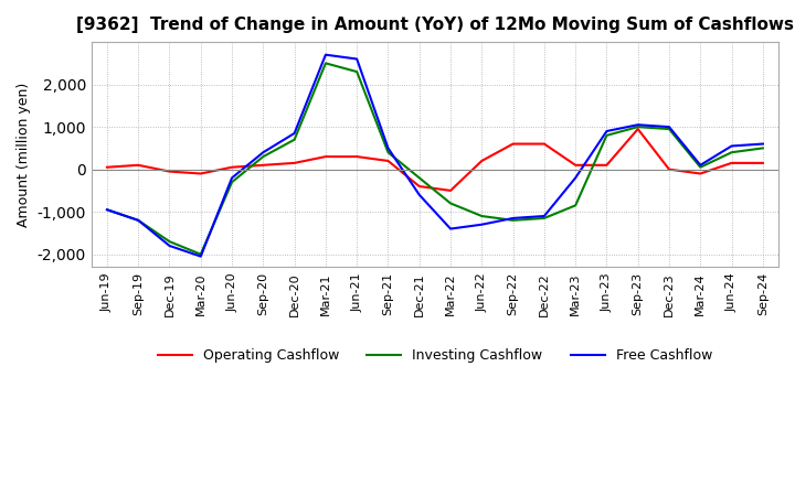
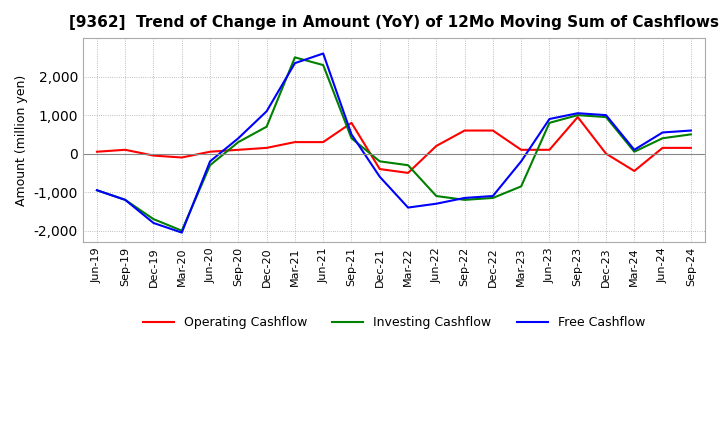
Free Cashflow/Dec-20: 850 -> 1,100
Free Cashflow/Mar-21: 2,700 -> 2,350
Operating Cashflow/Sep-21: 200 -> 800
Investing Cashflow/Mar-22: -800 -> -300
Operating Cashflow/Mar-24: -100 -> -450
